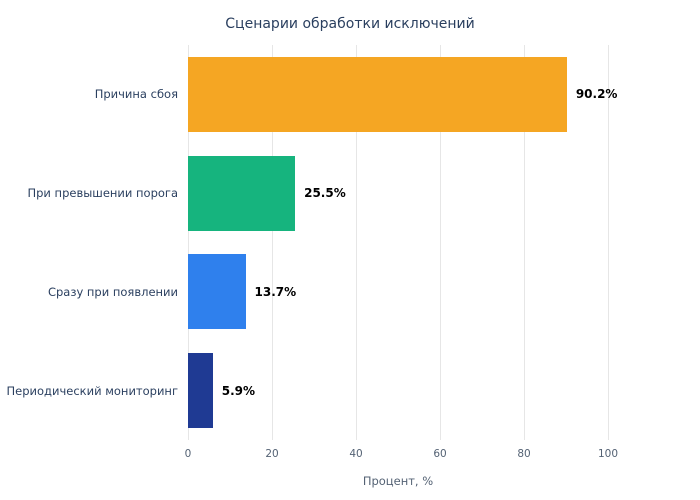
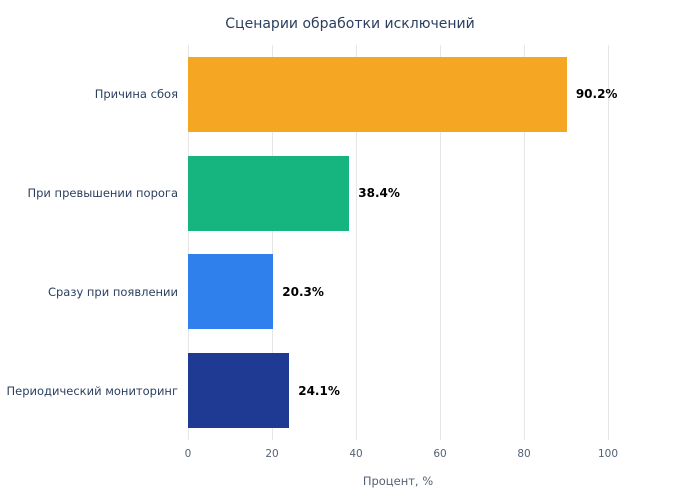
При превышении порога: 25.5% -> 38.4%
Сразу при появлении: 13.7% -> 20.3%
Периодический мониторинг: 5.9% -> 24.1%
